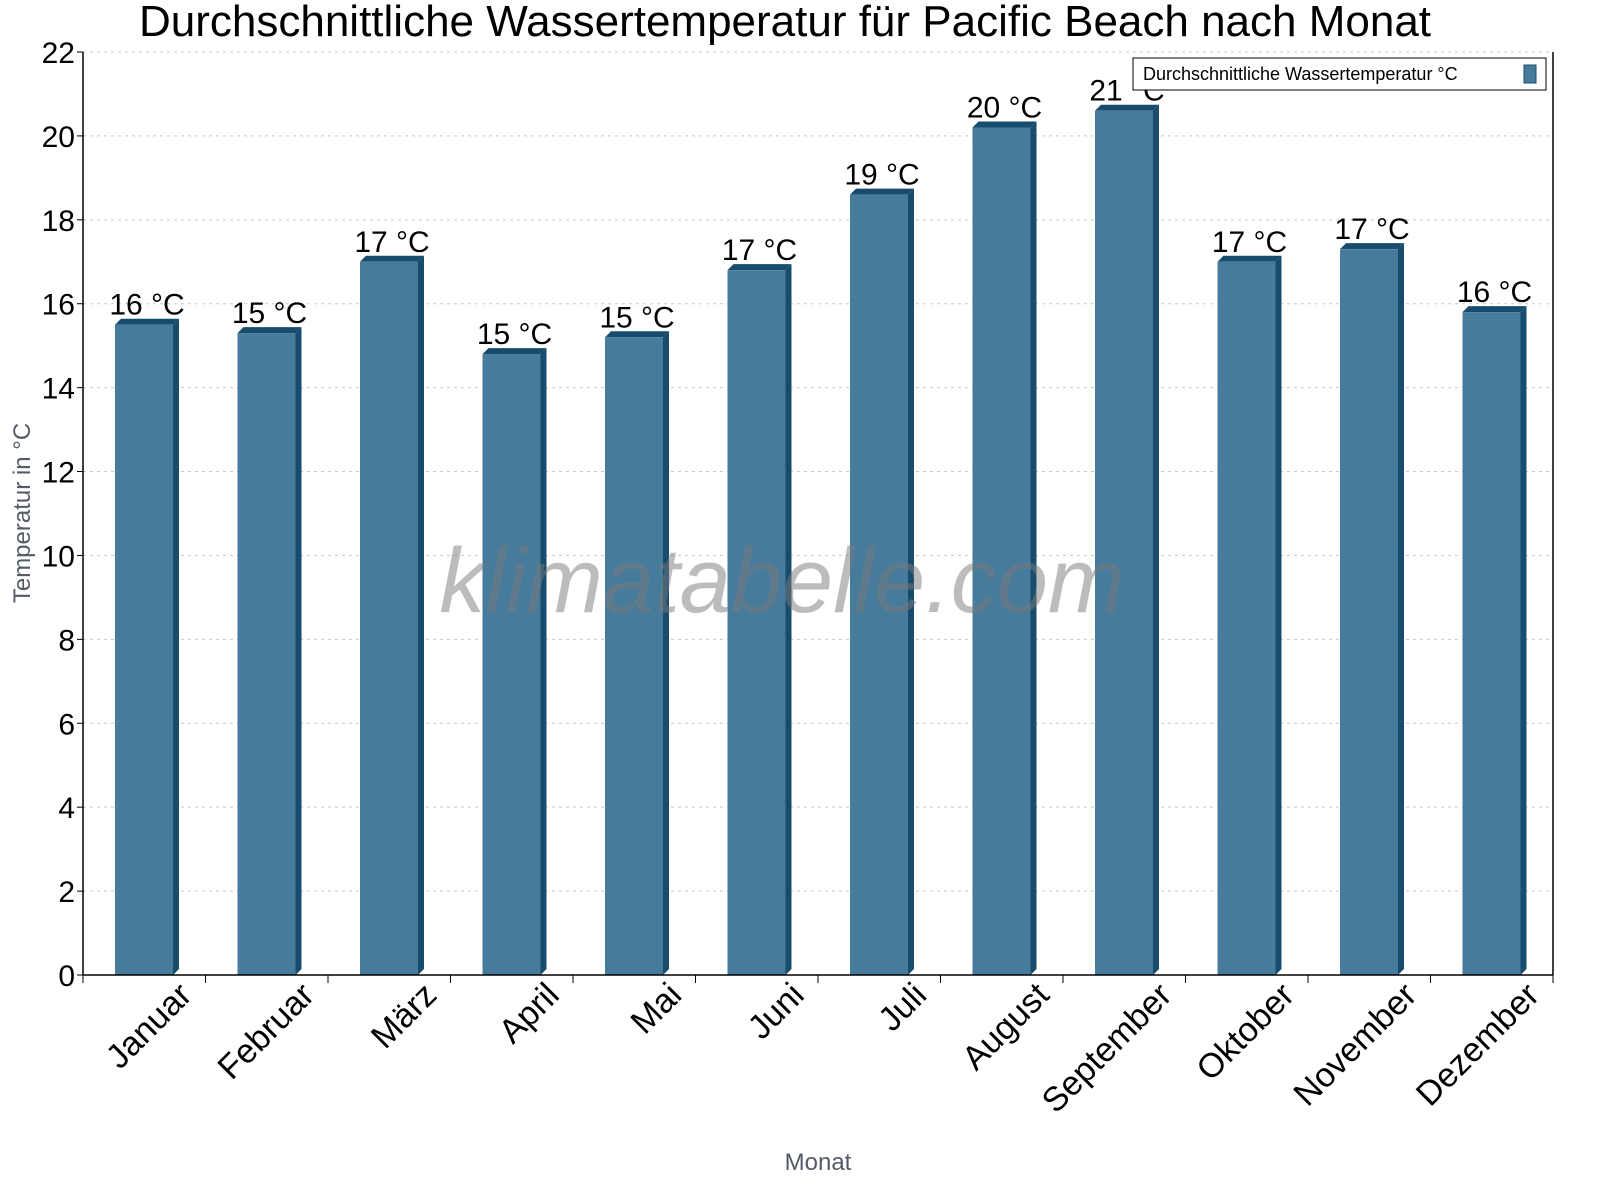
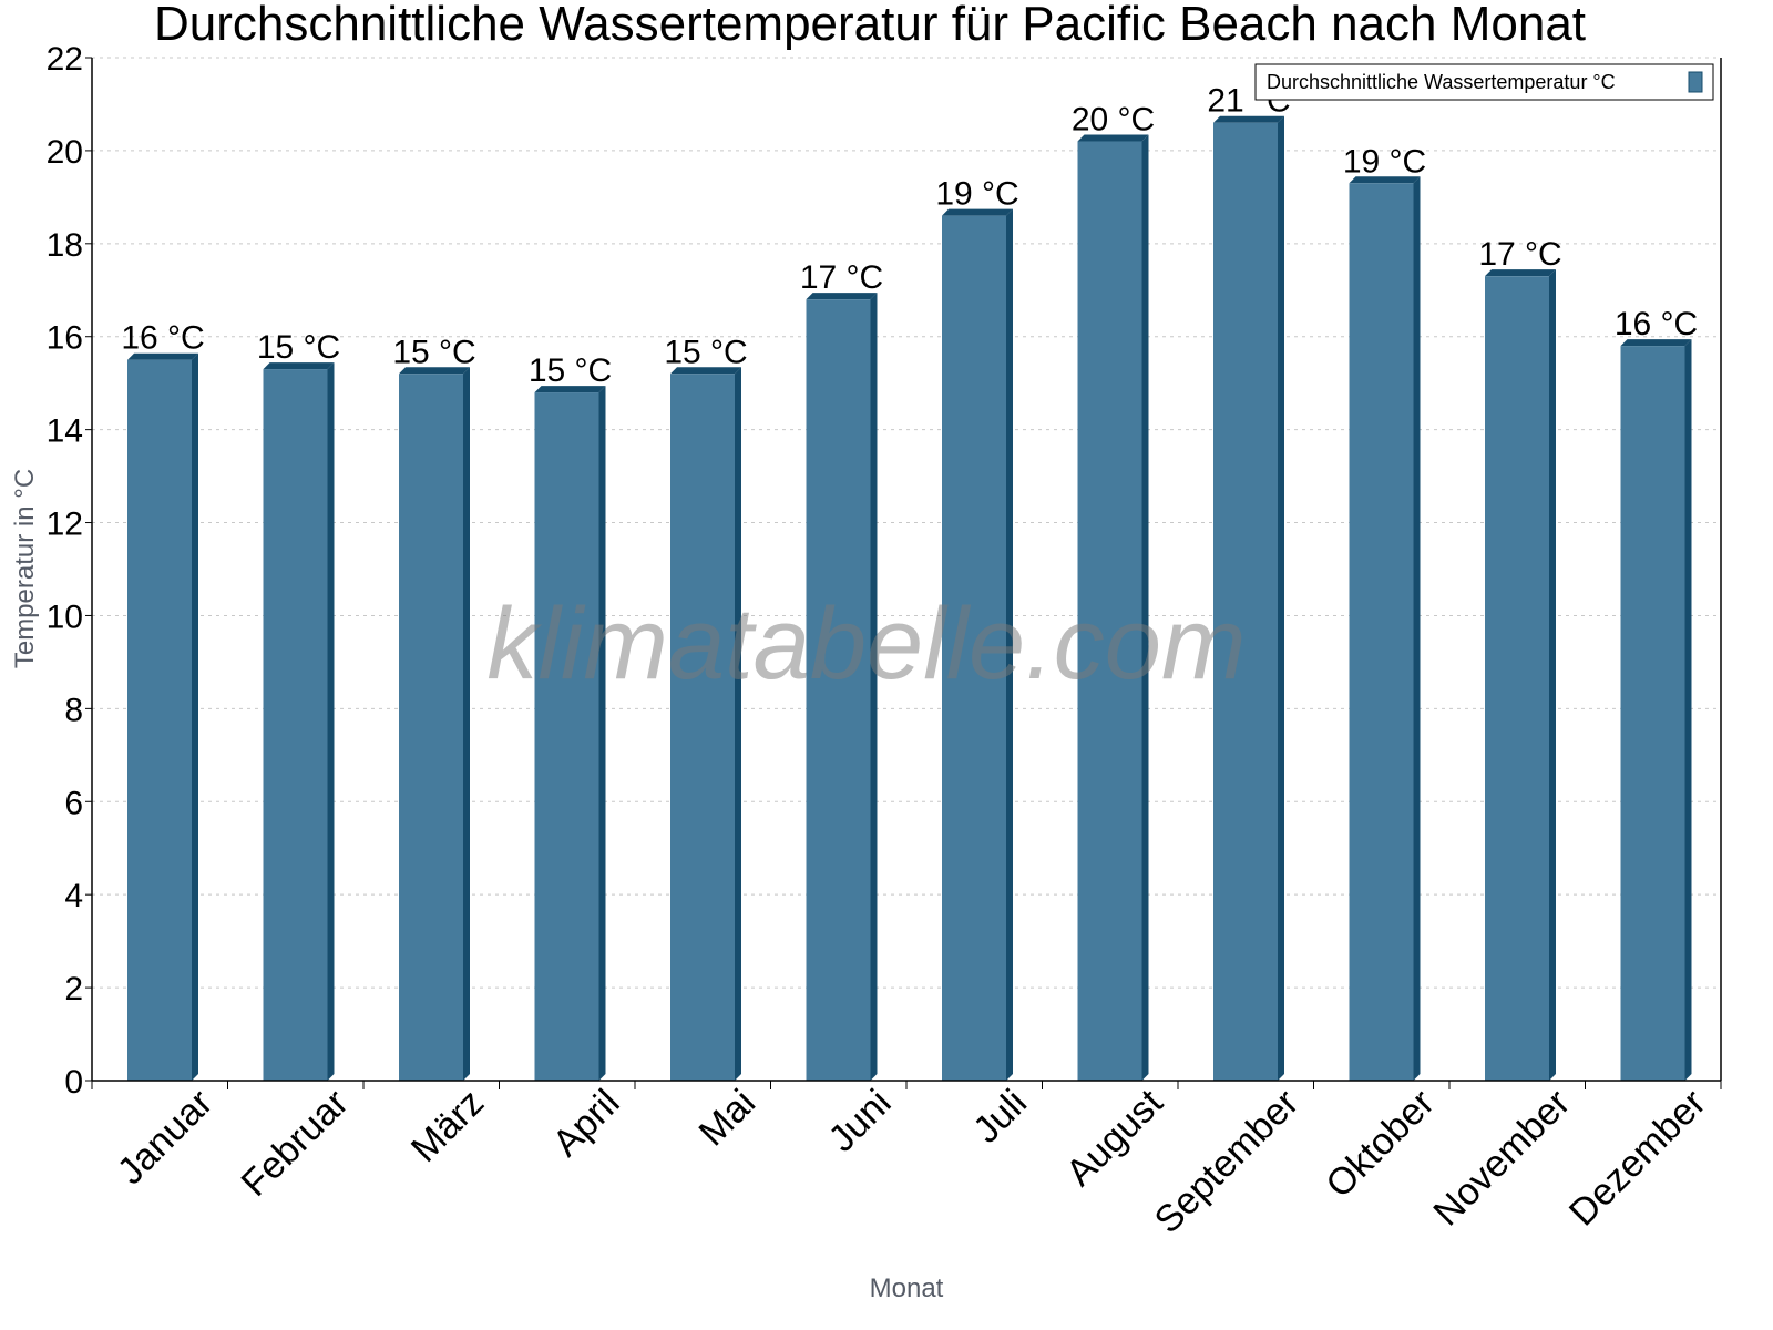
März: 17 -> 15
Oktober: 17 -> 19
